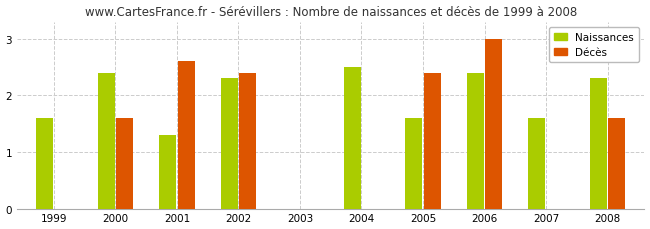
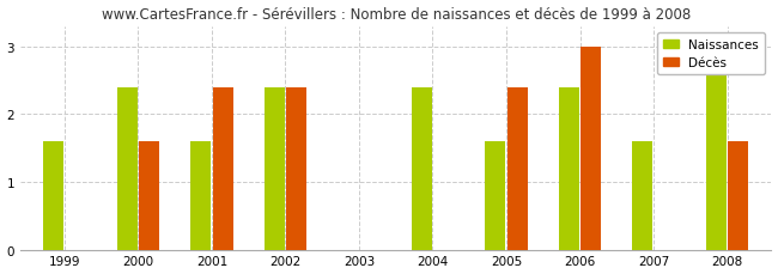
Naissances/2001: 1.3 -> 1.6
Décès/2001: 2.6 -> 2.4
Naissances/2002: 2.3 -> 2.4
Naissances/2004: 2.5 -> 2.4
Naissances/2008: 2.3 -> 2.6
